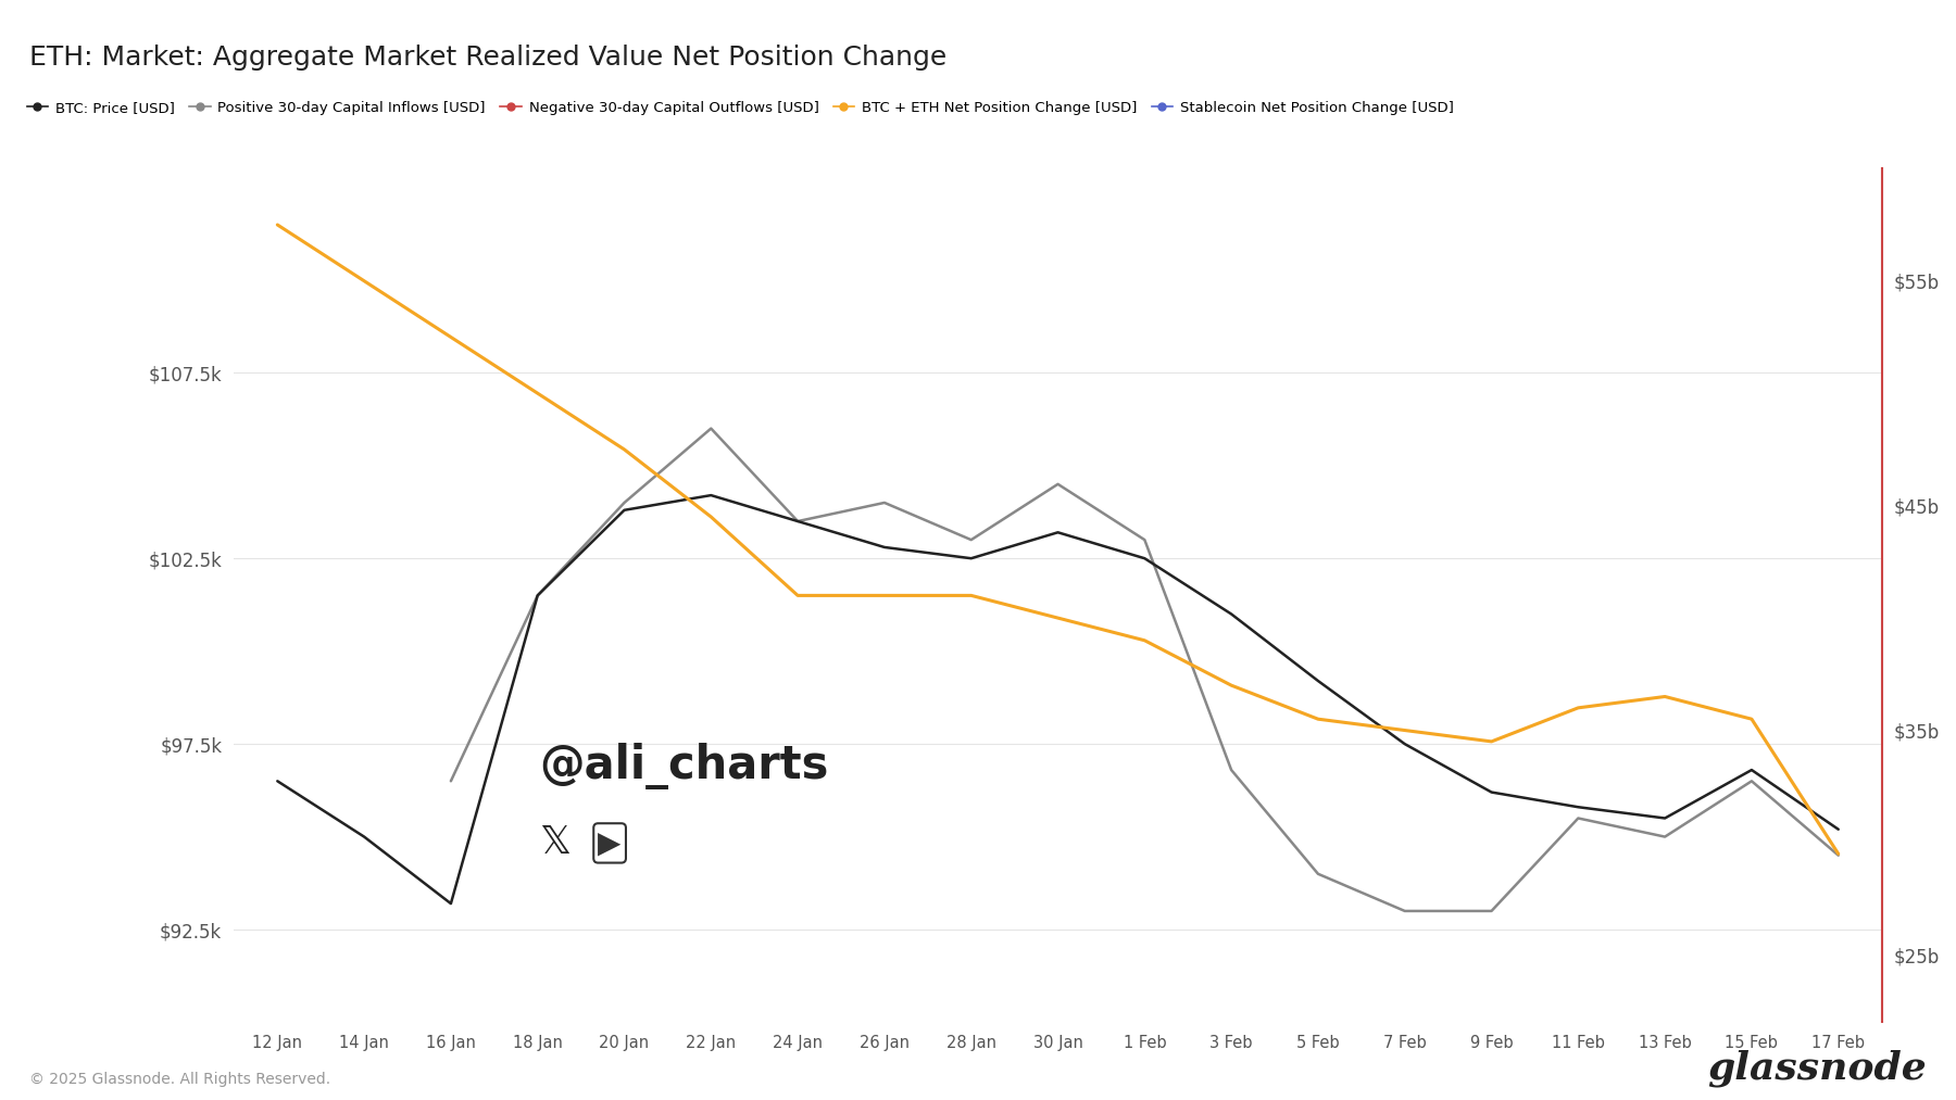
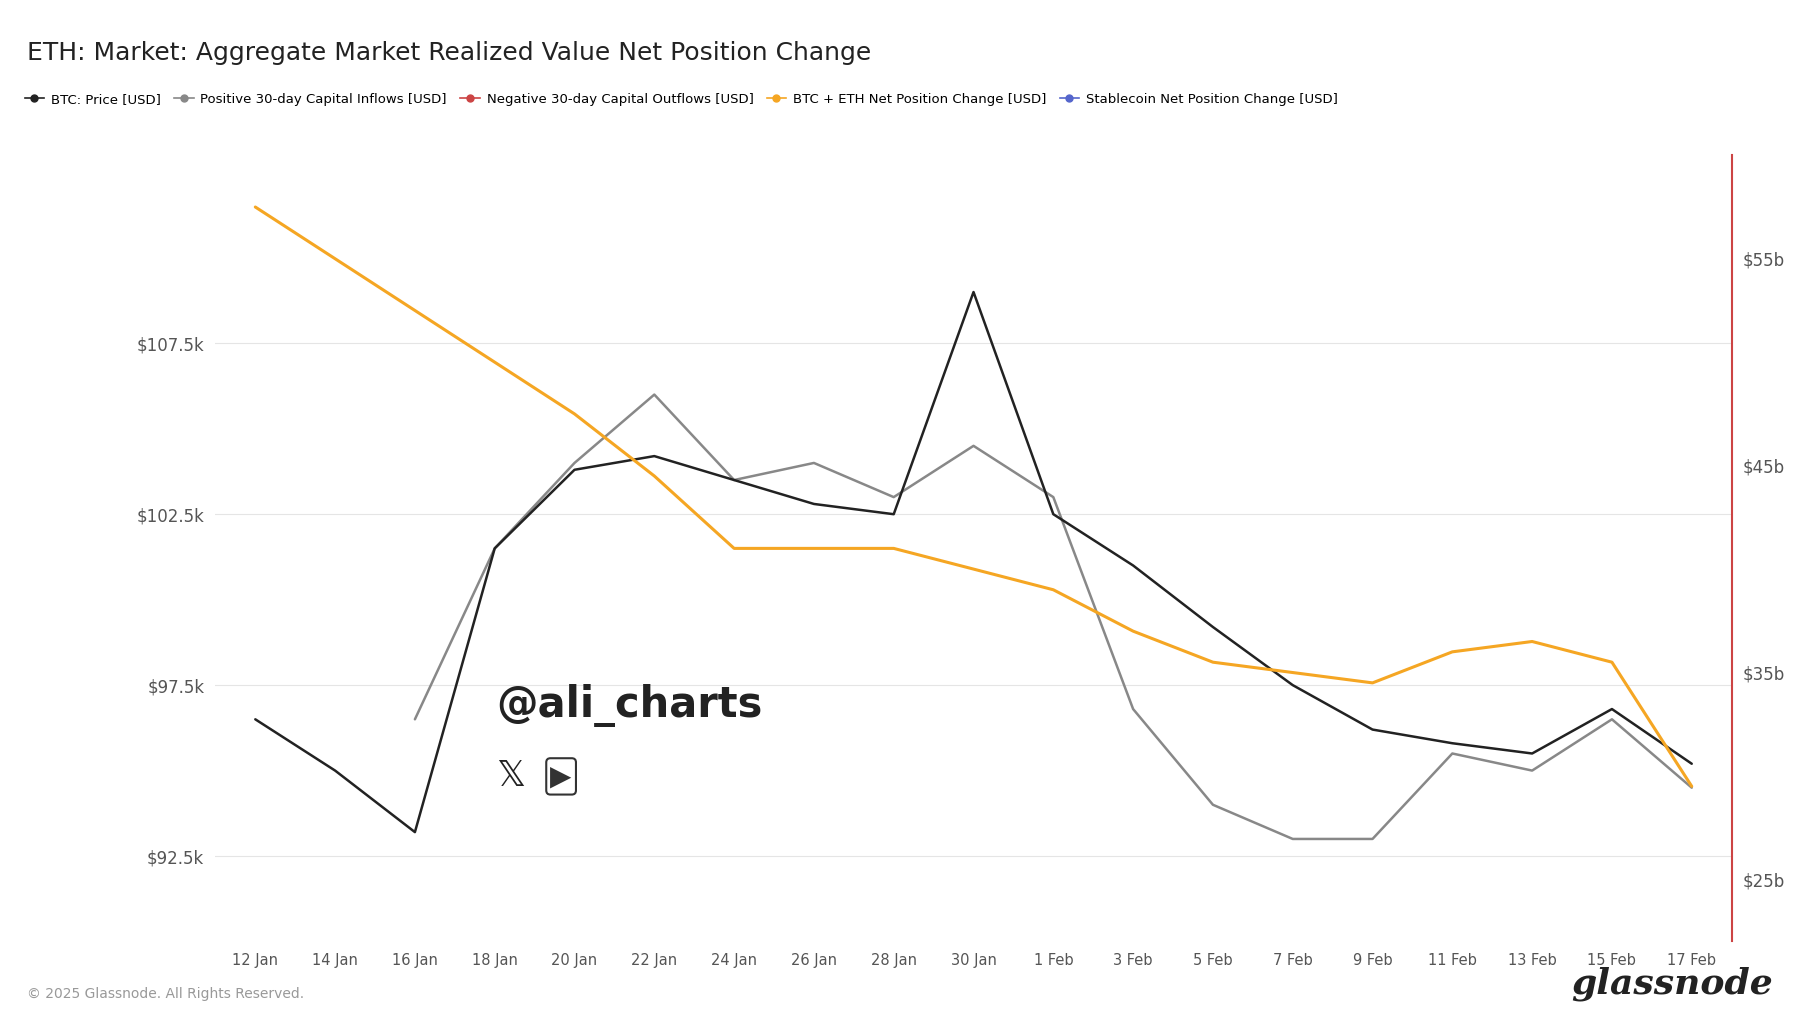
BTC: Price [USD]/30 Jan: $103.2k -> $109.0k
